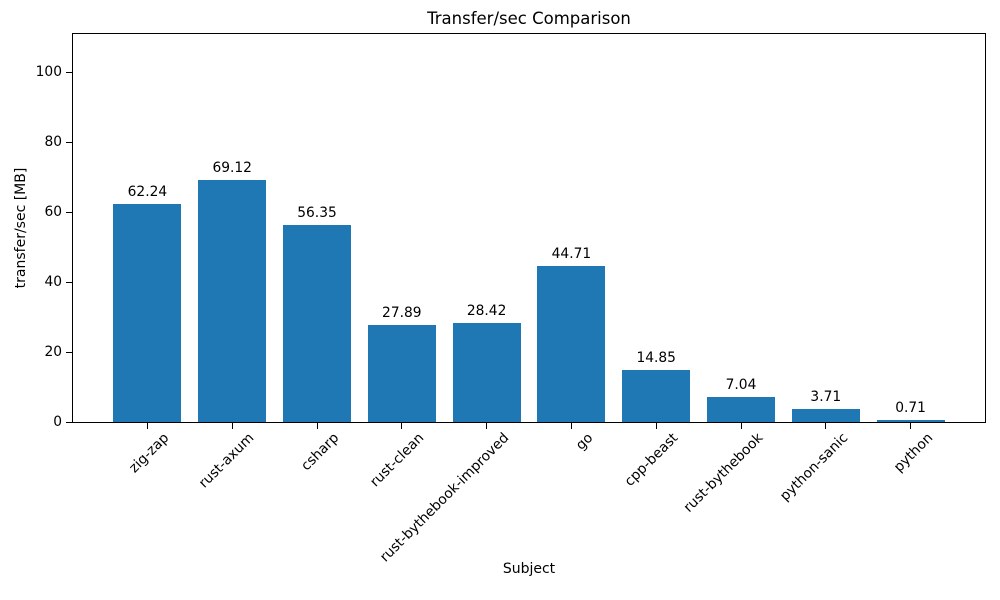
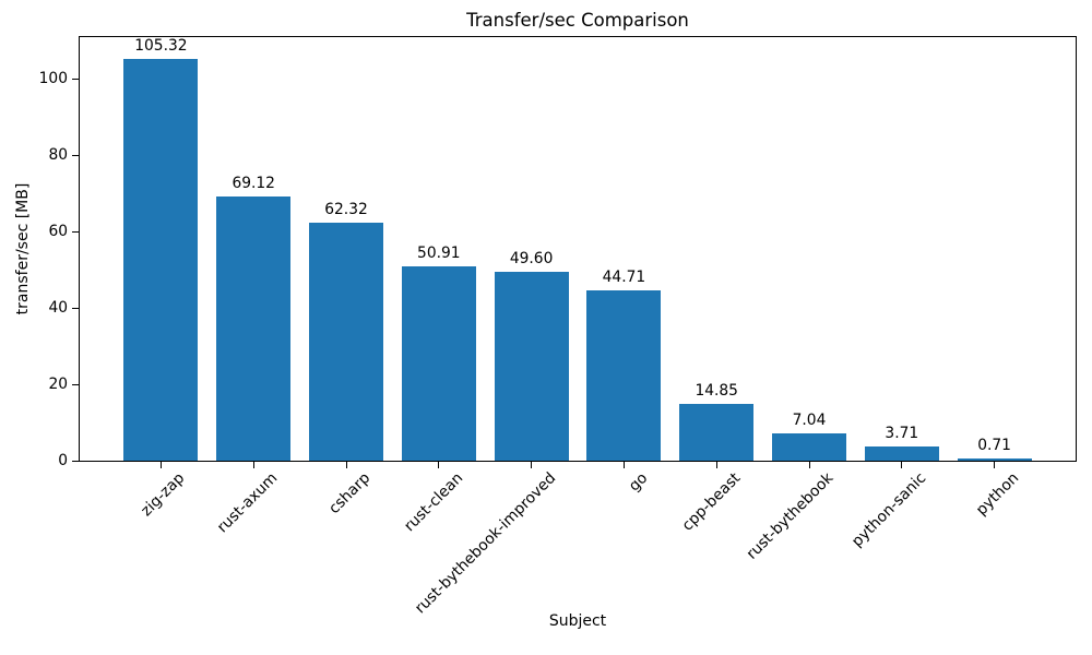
zig-zap: 62.24 -> 105.32
csharp: 56.35 -> 62.32
rust-clean: 27.89 -> 50.91
rust-bythebook-improved: 28.42 -> 49.60
